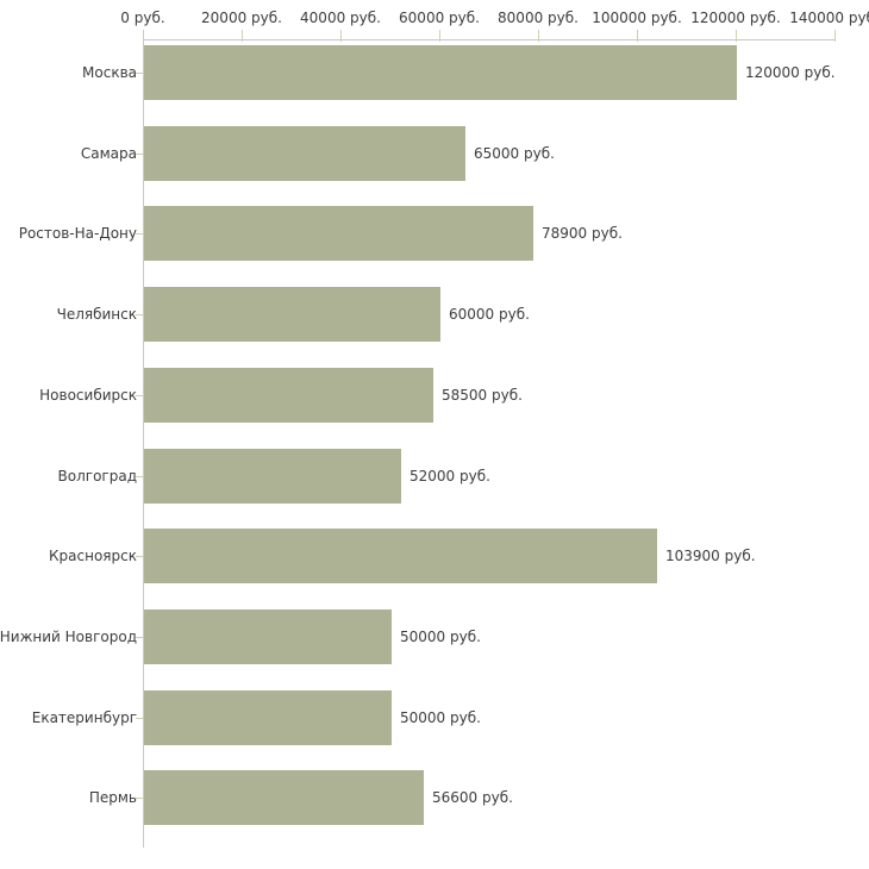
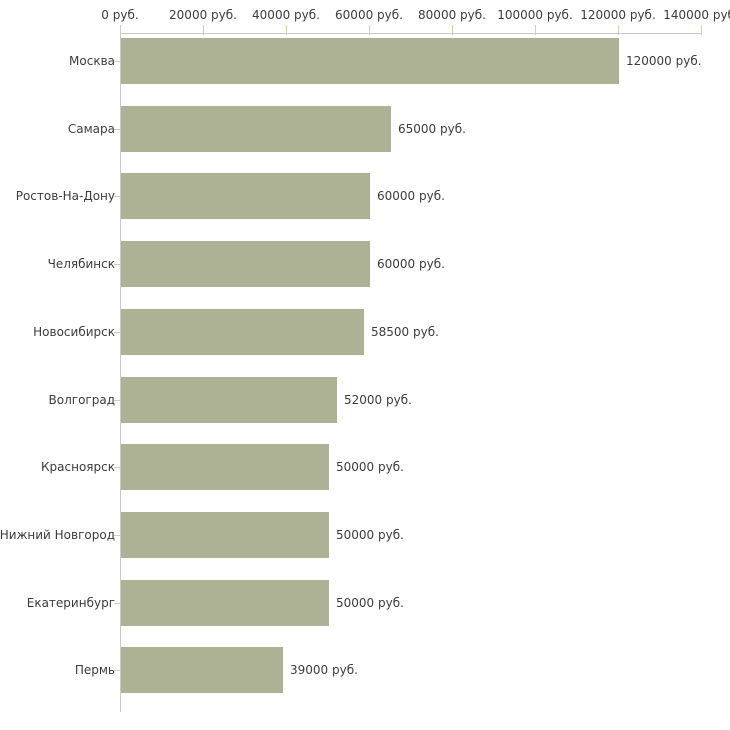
Ростов-На-Дону: 78900 -> 60000
Красноярск: 103900 -> 50000
Пермь: 56600 -> 39000
